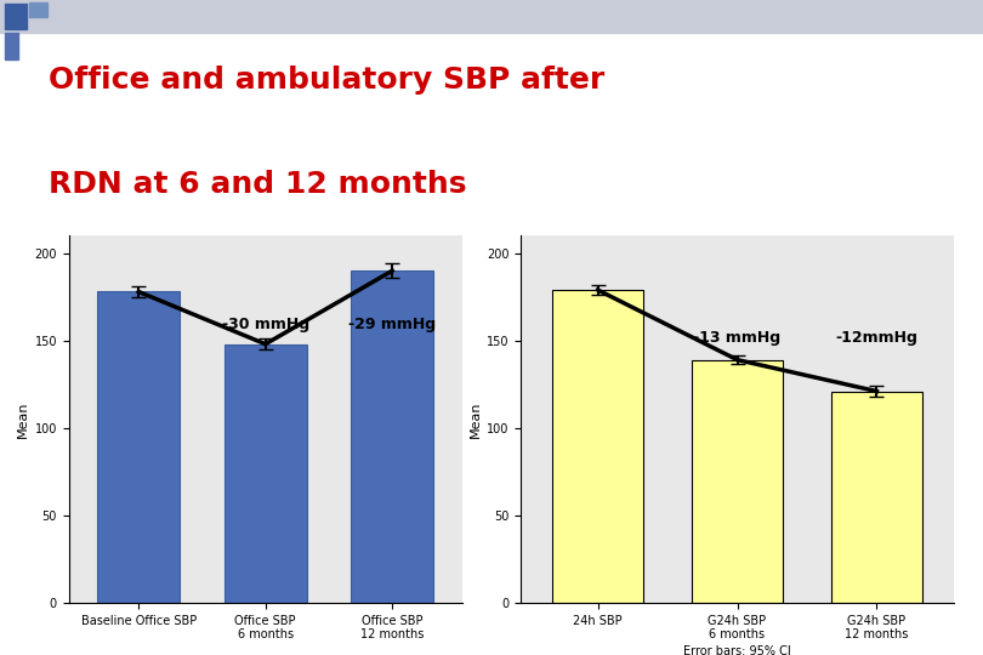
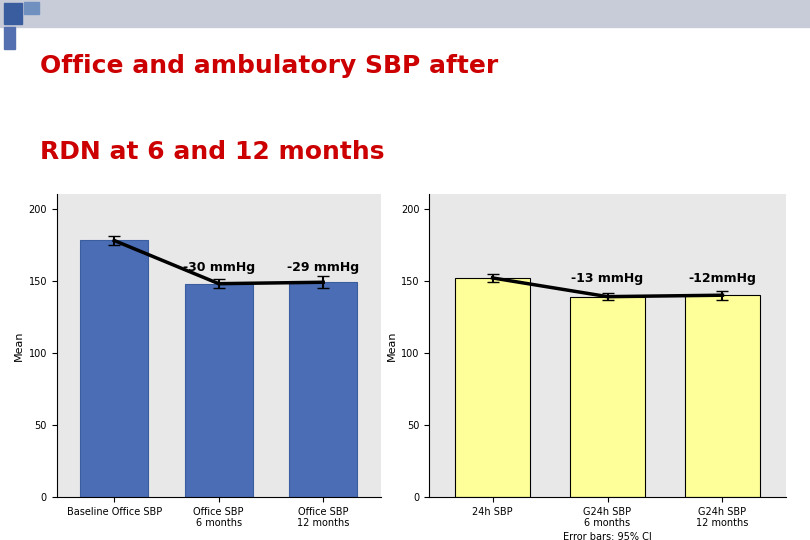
Office SBP 12 months: 190 -> 149
24h SBP: 179 -> 152
G24h SBP 12 months: 121 -> 140
